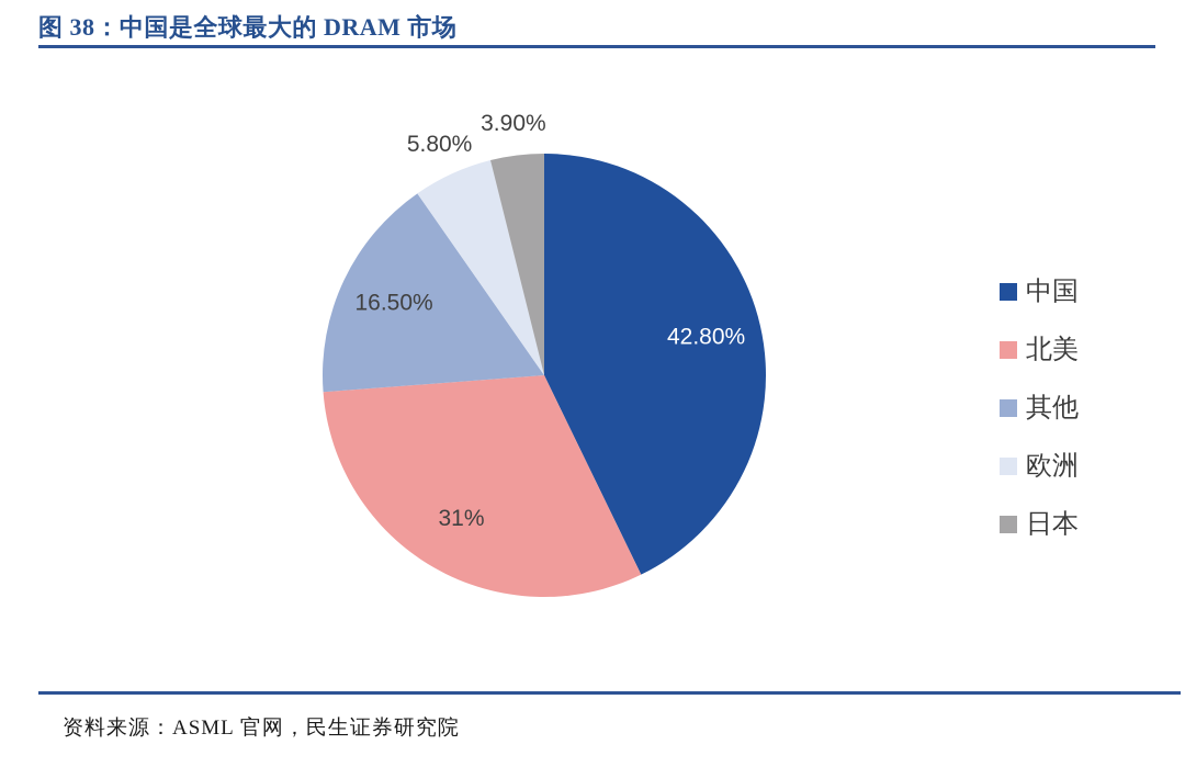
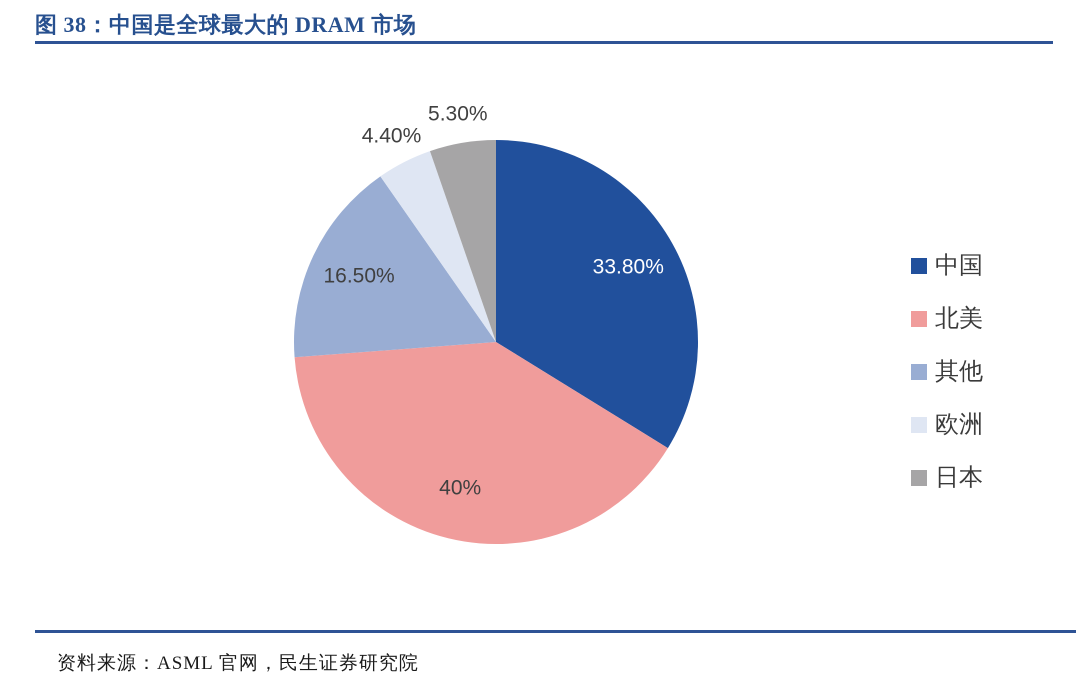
中国: 42.80% -> 33.80%
北美: 31% -> 40%
欧洲: 5.80% -> 4.40%
日本: 3.90% -> 5.30%
